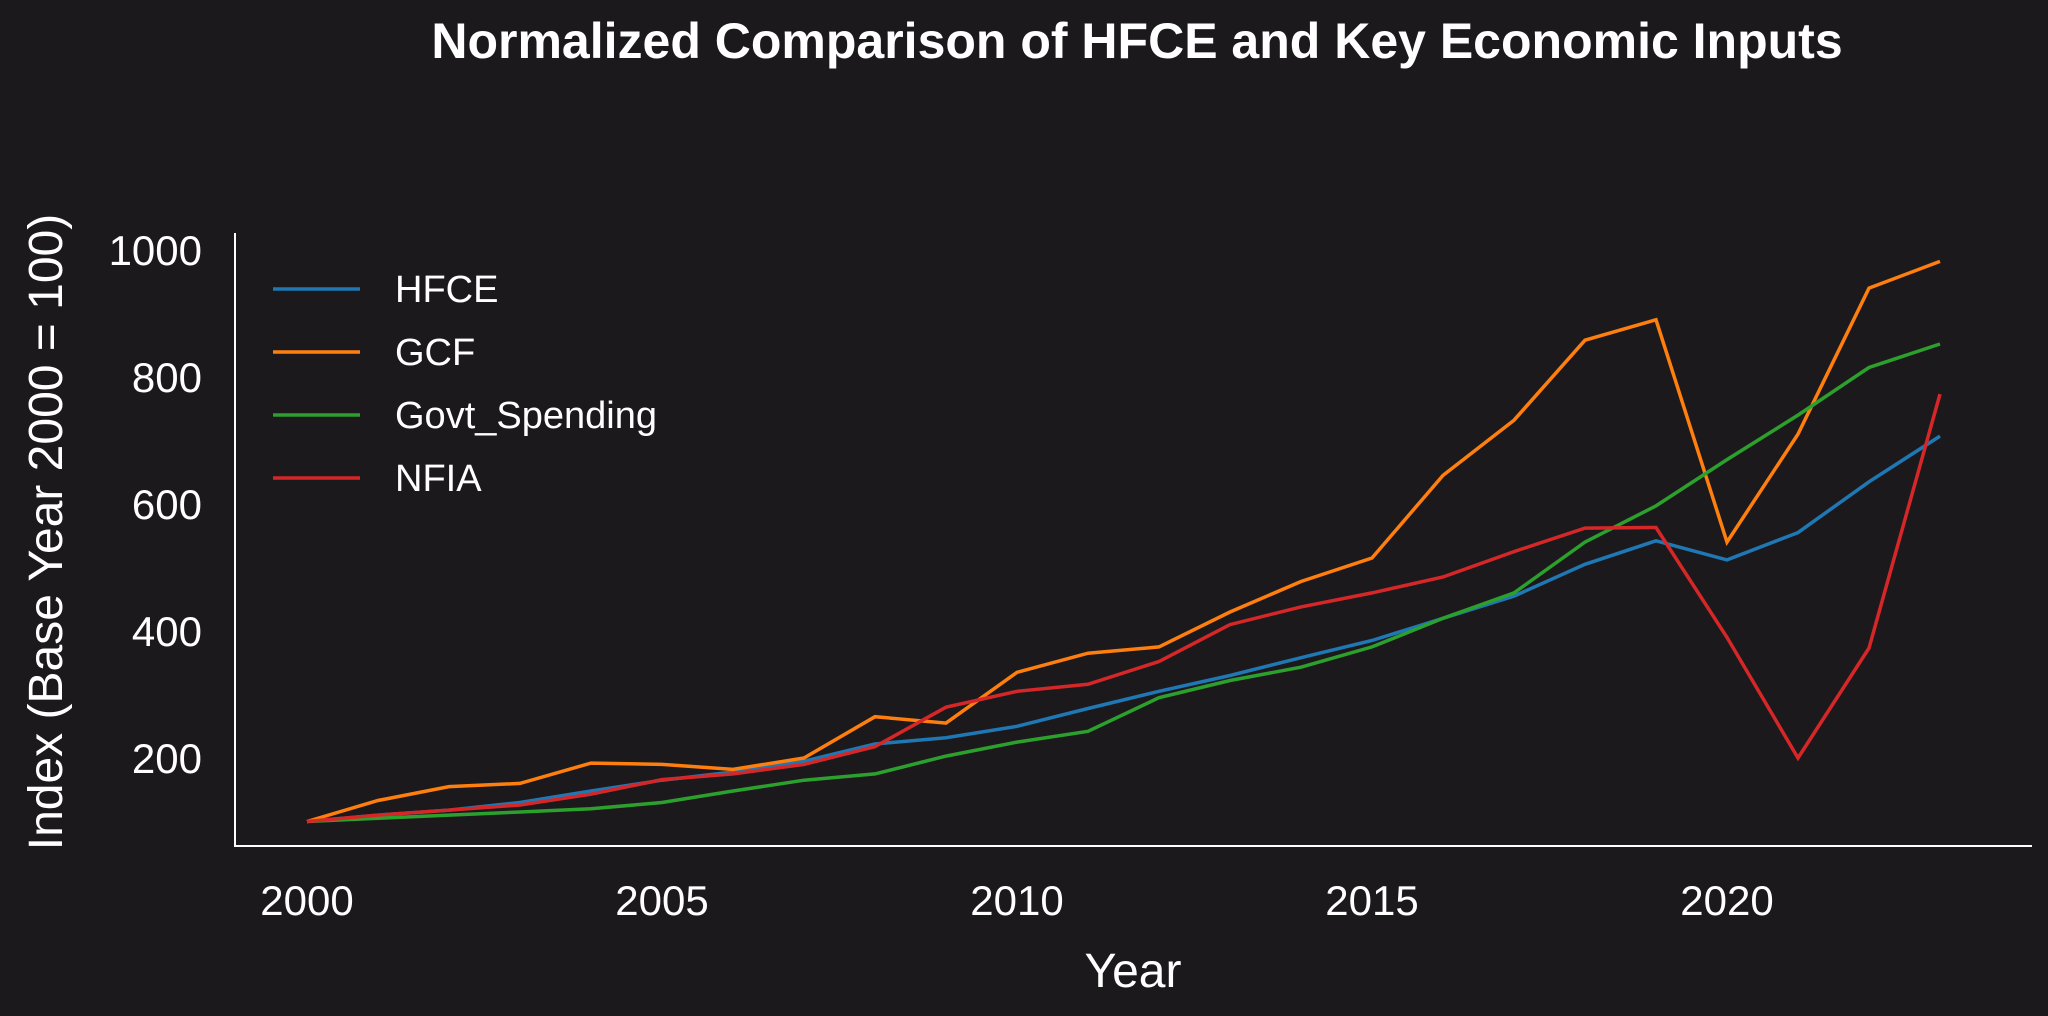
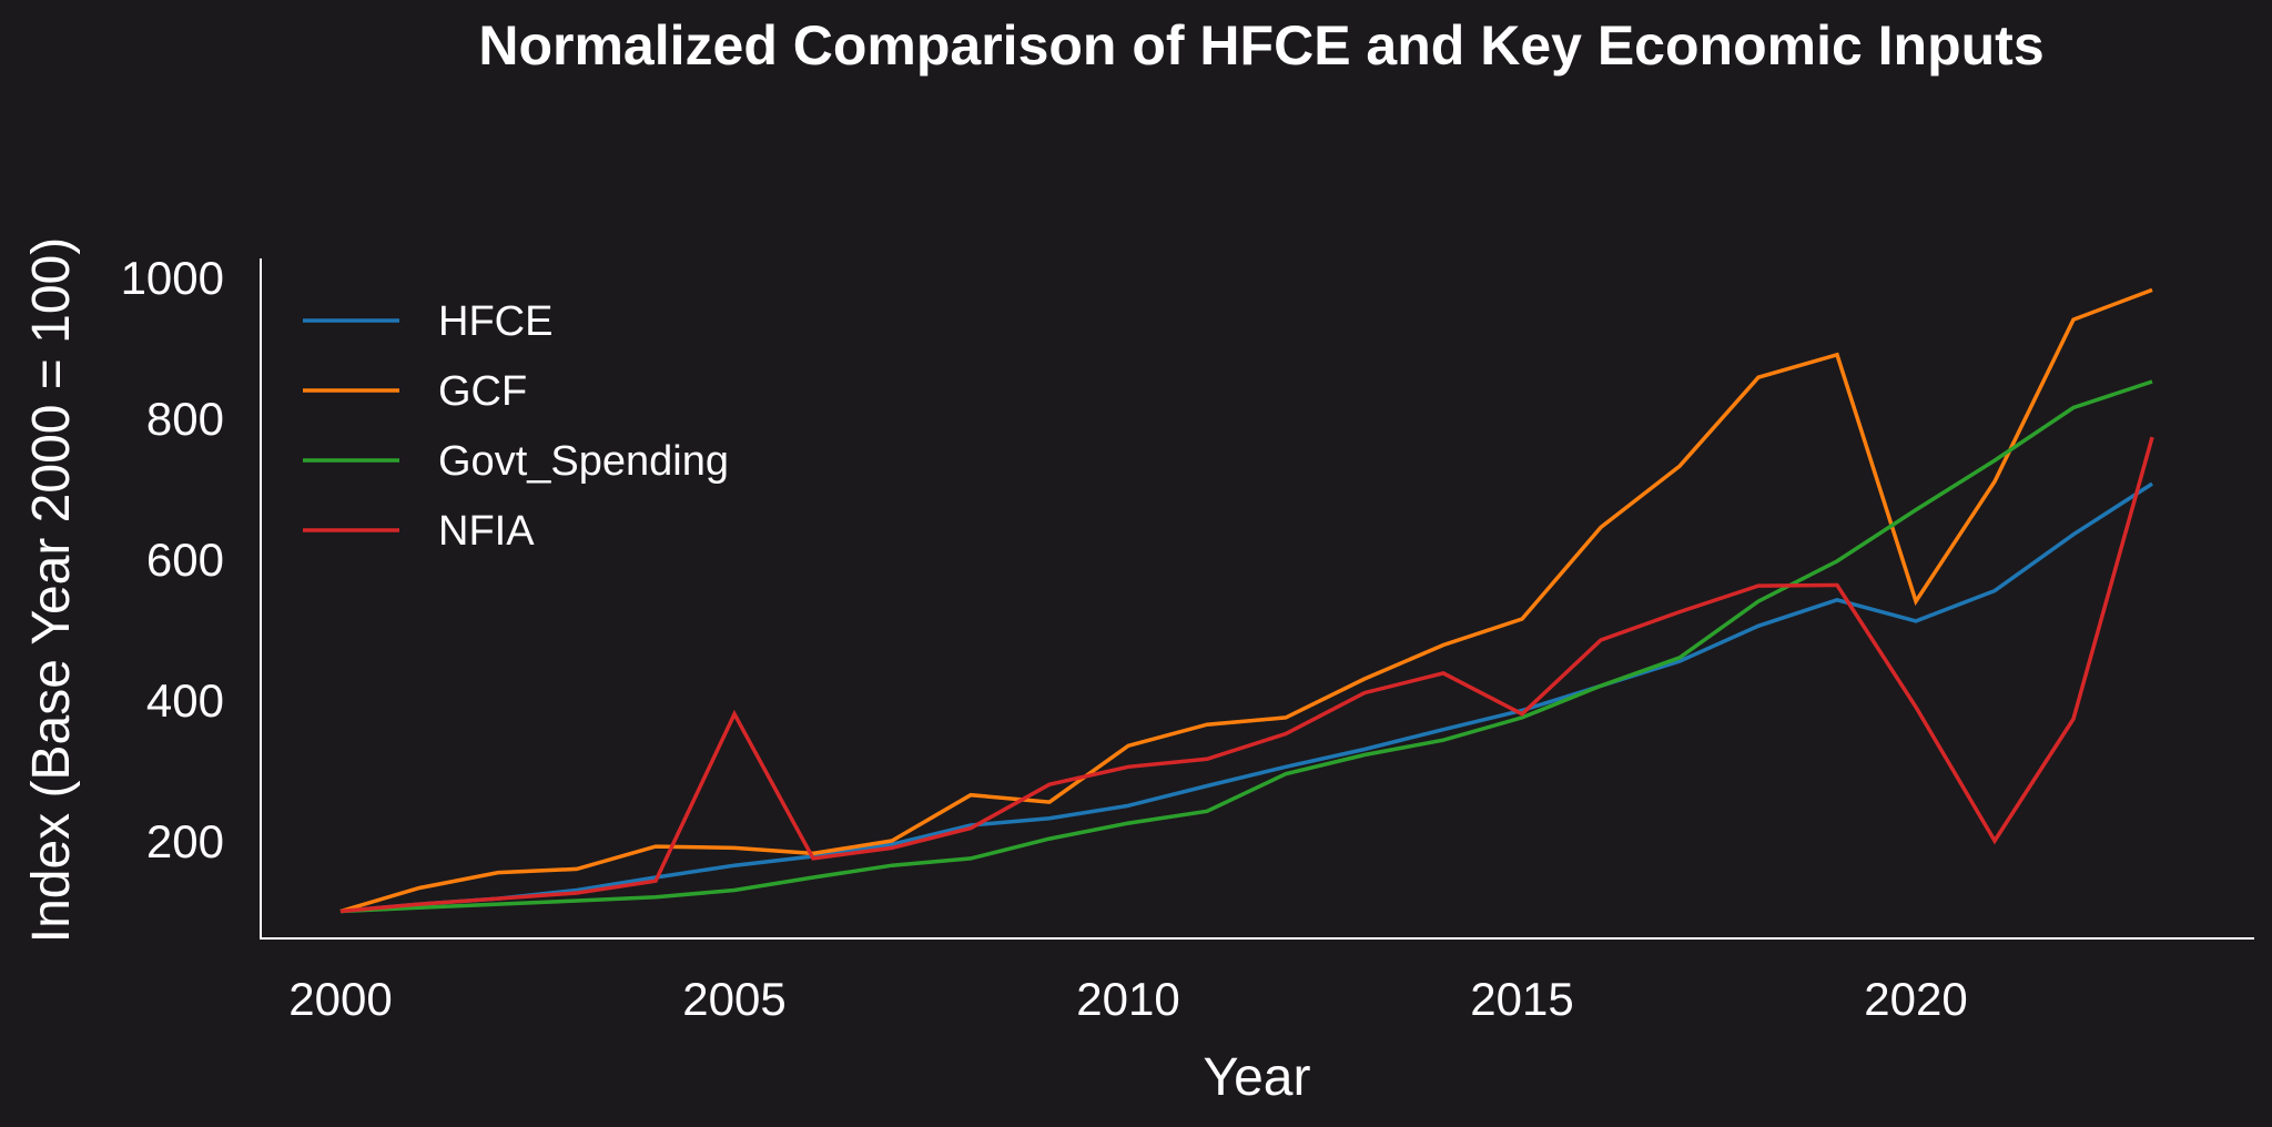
NFIA/2005: 170 -> 380
NFIA/2015: 460 -> 380
